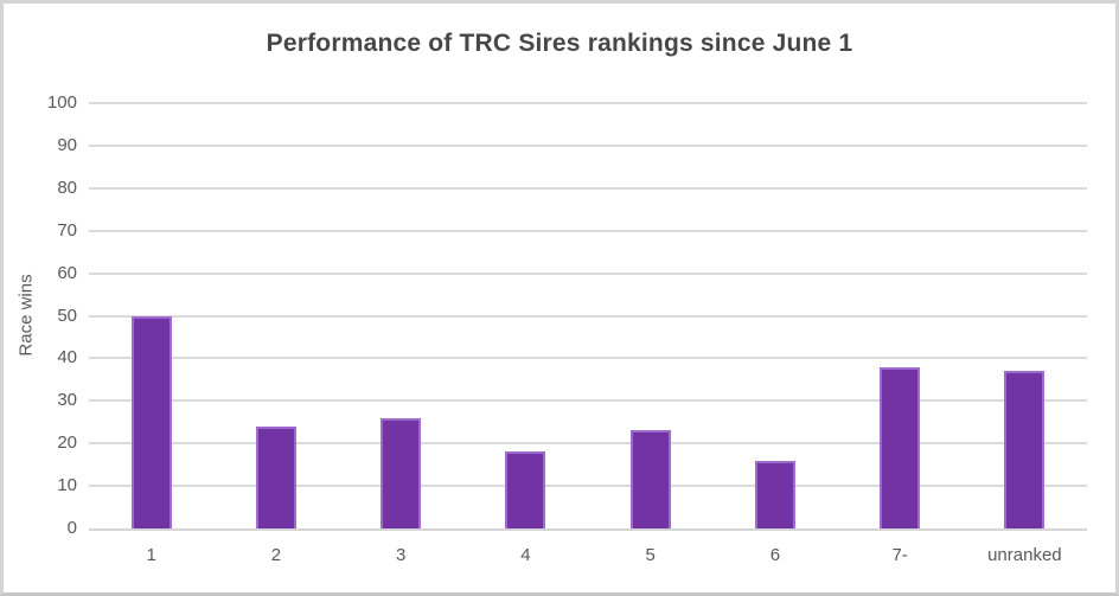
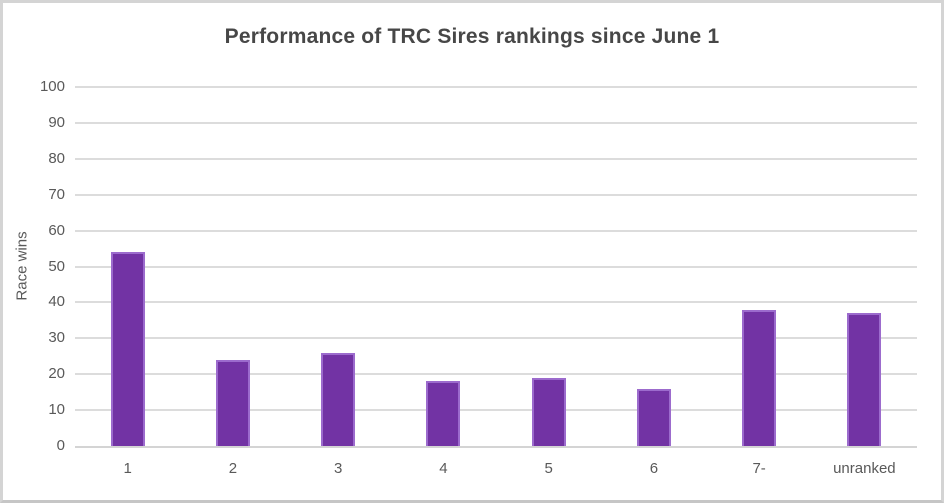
1: 50 -> 54
5: 23 -> 19
